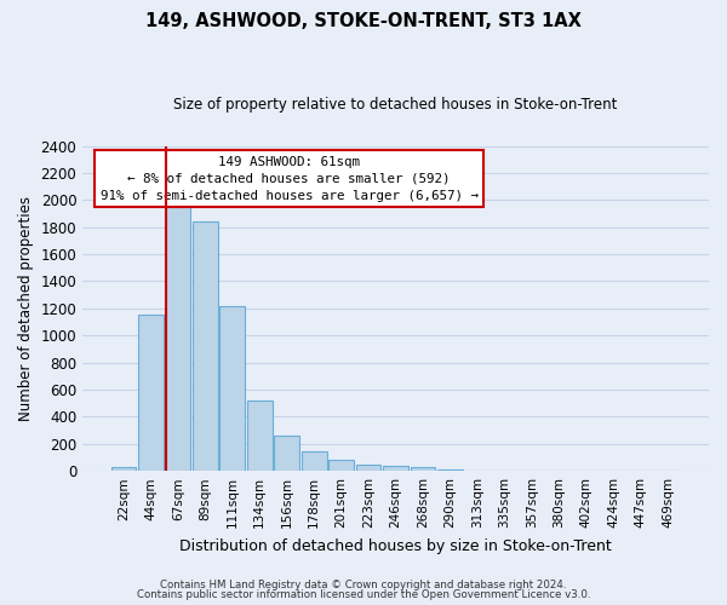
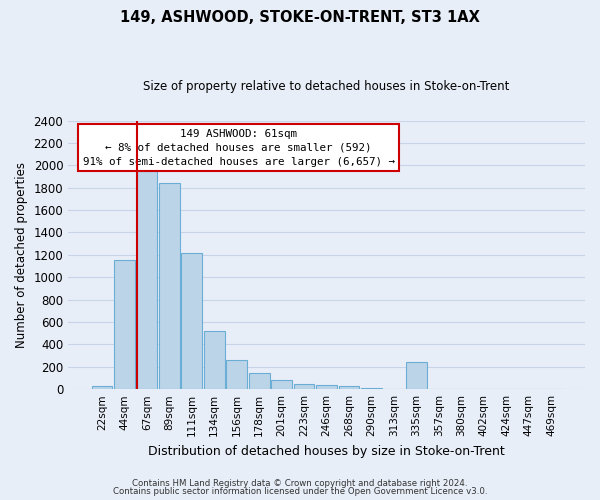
335sqm: 0 -> 240
